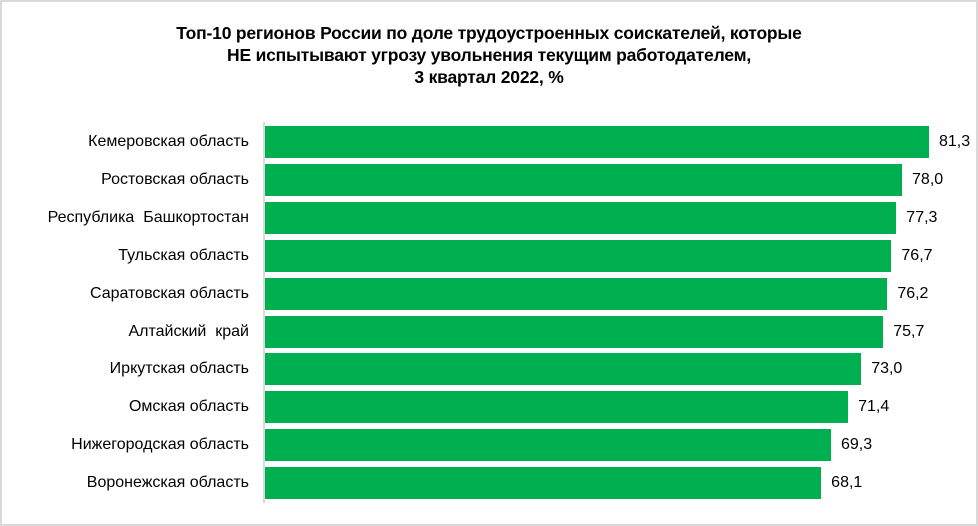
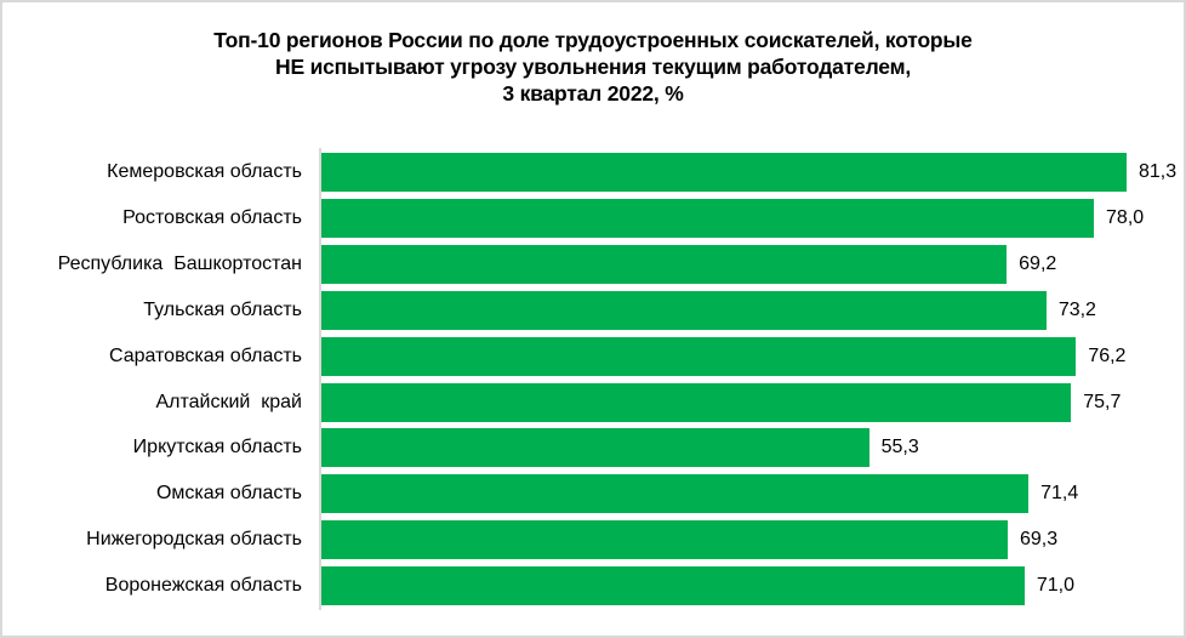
Республика Башкортостан: 77,3 -> 69,2
Тульская область: 76,7 -> 73,2
Иркутская область: 73,0 -> 55,3
Воронежская область: 68,1 -> 71,0
